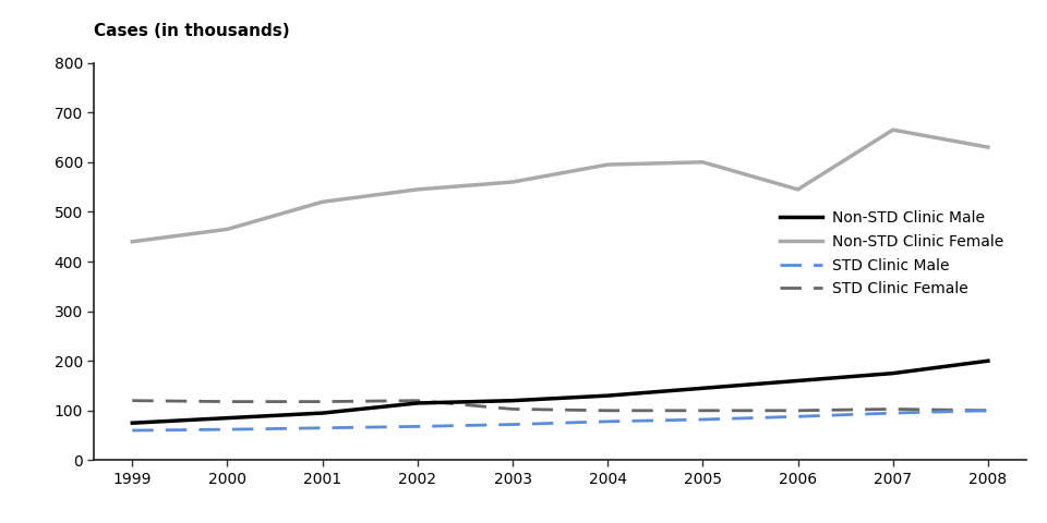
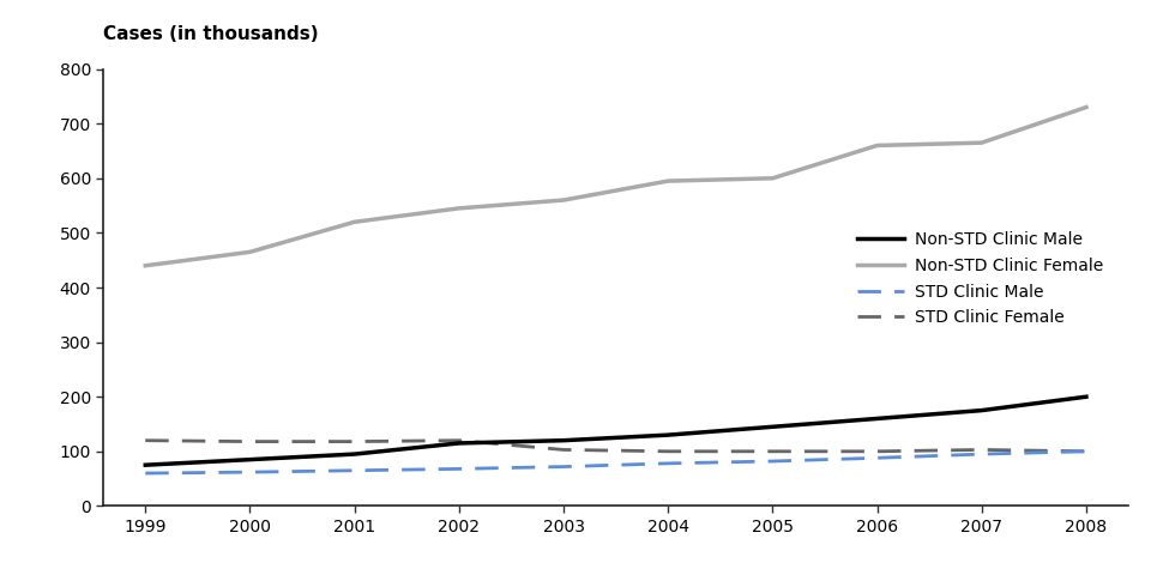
Non-STD Clinic Female/2006: 545 -> 660
Non-STD Clinic Female/2008: 630 -> 730
